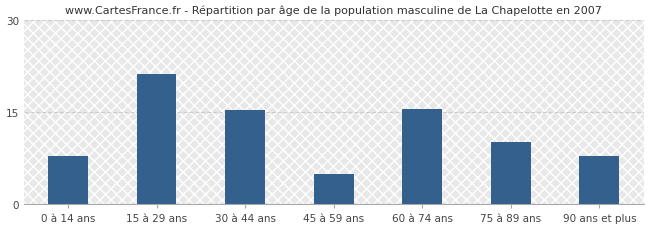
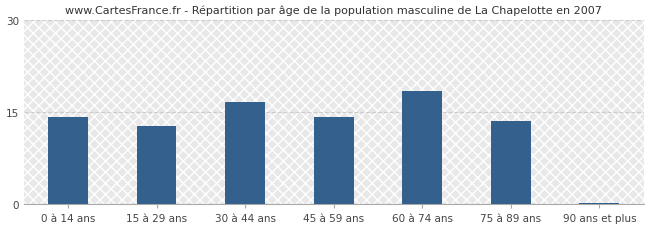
0 à 14 ans: 7.8 -> 14.3
15 à 29 ans: 21.2 -> 12.8
30 à 44 ans: 15.4 -> 16.6
45 à 59 ans: 5.0 -> 14.3
60 à 74 ans: 15.6 -> 18.5
75 à 89 ans: 10.2 -> 13.5
90 ans et plus: 7.8 -> 0.3
